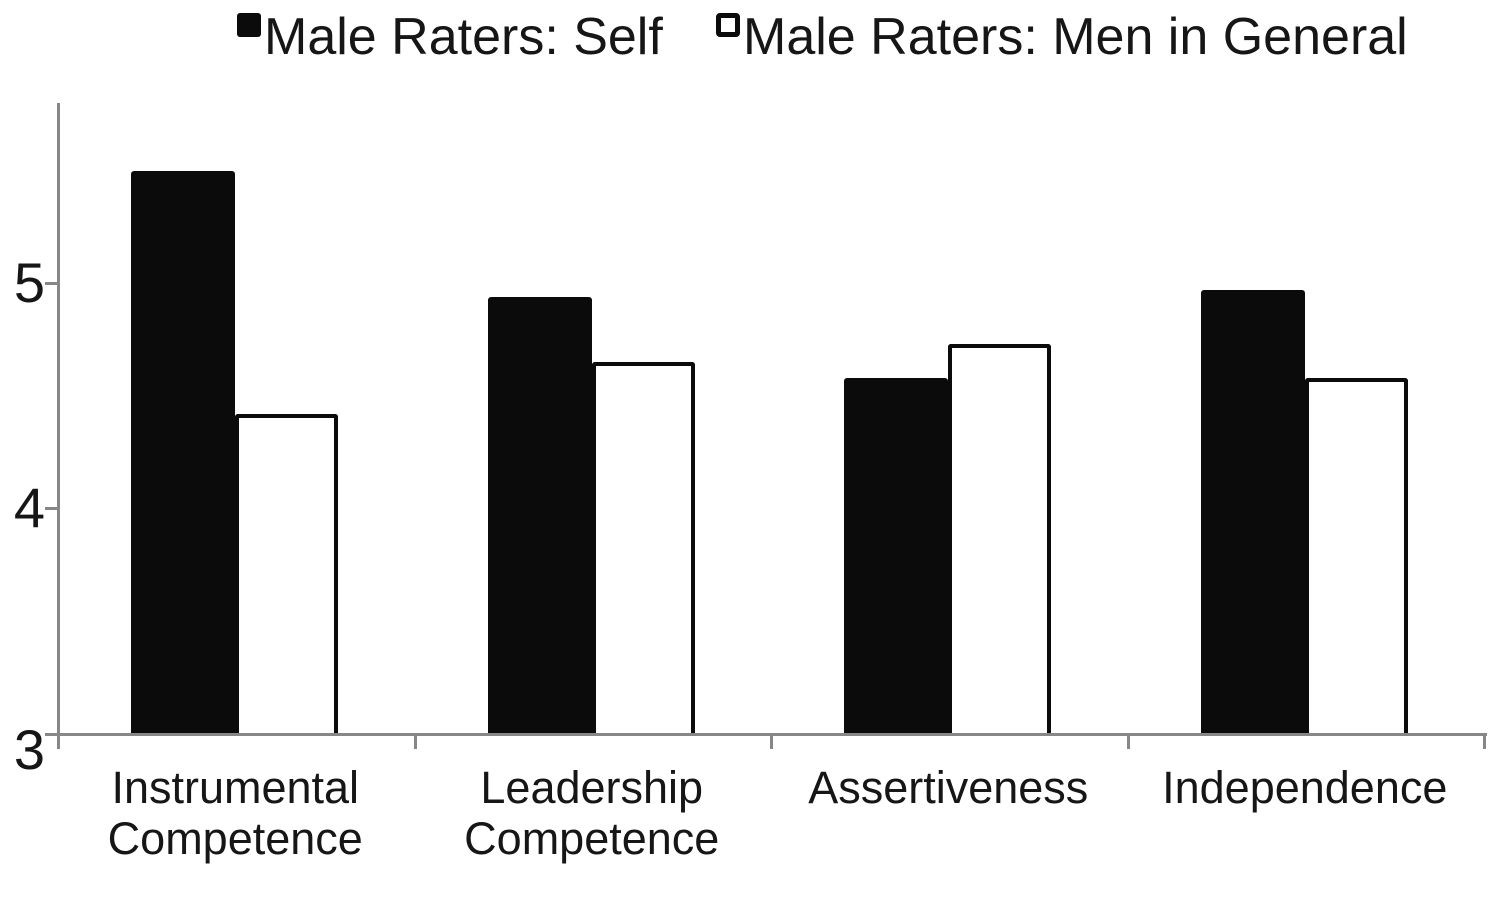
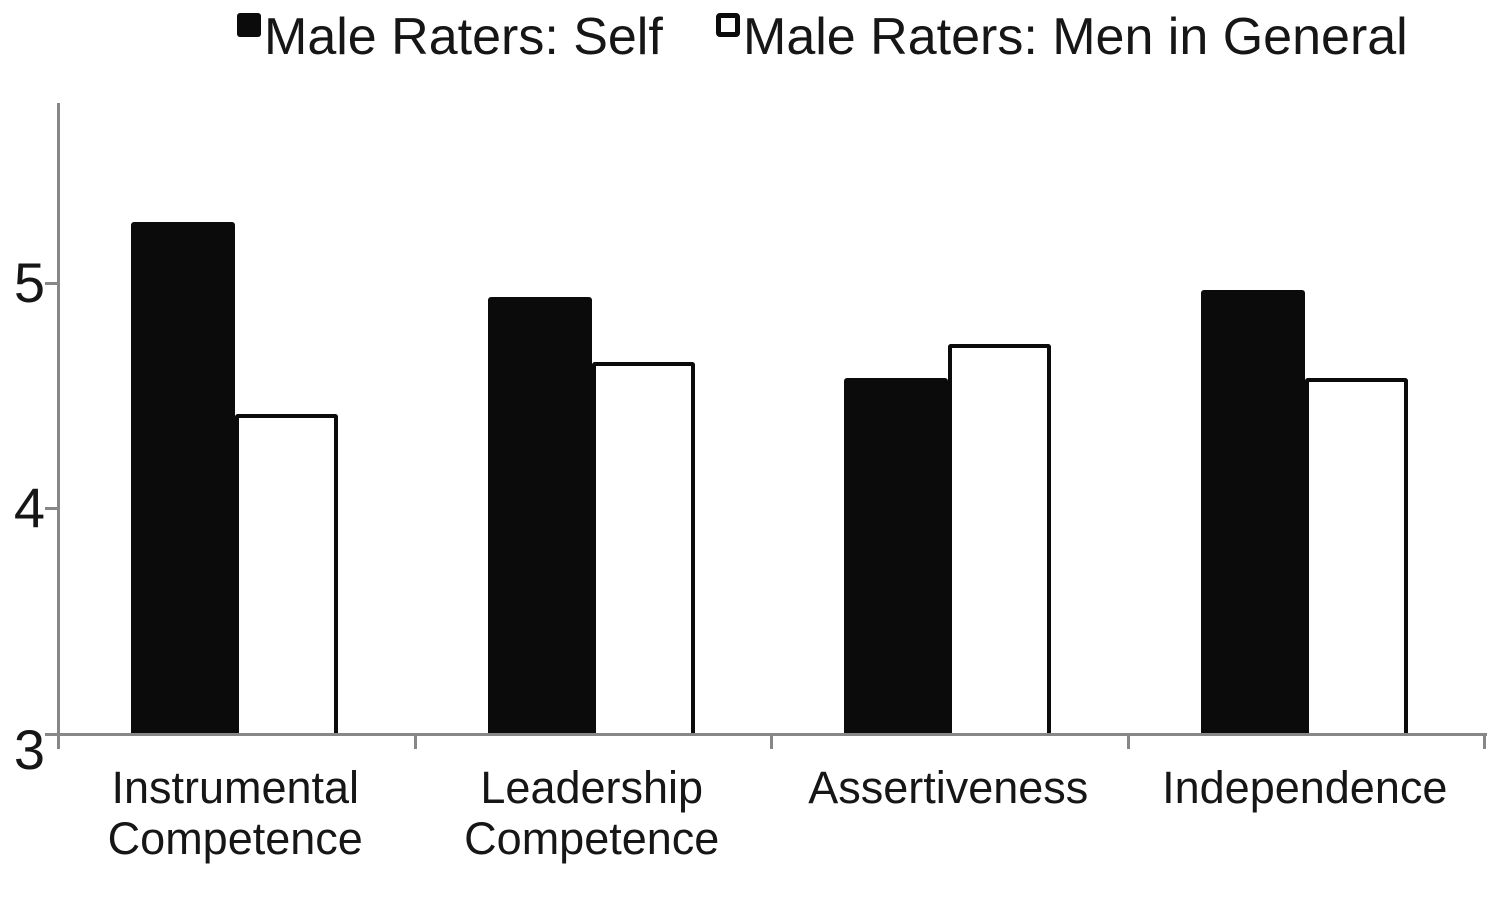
Male Raters: Self/Instrumental Competence: 5.50 -> 5.27
